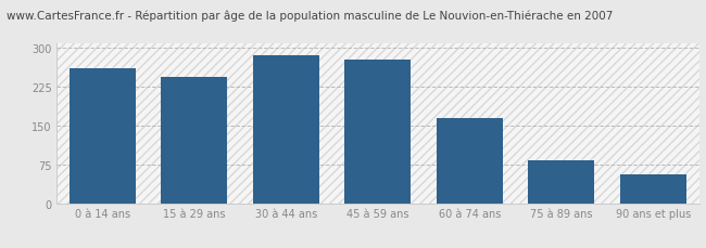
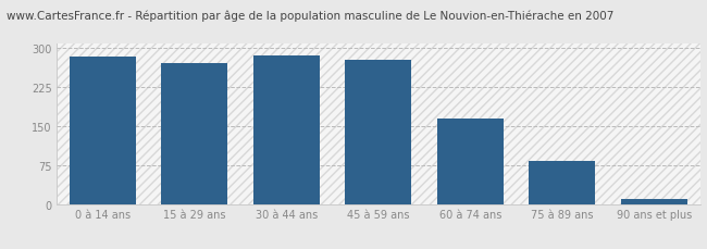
0 à 14 ans: 260 -> 284
15 à 29 ans: 245 -> 272
90 ans et plus: 55 -> 10
